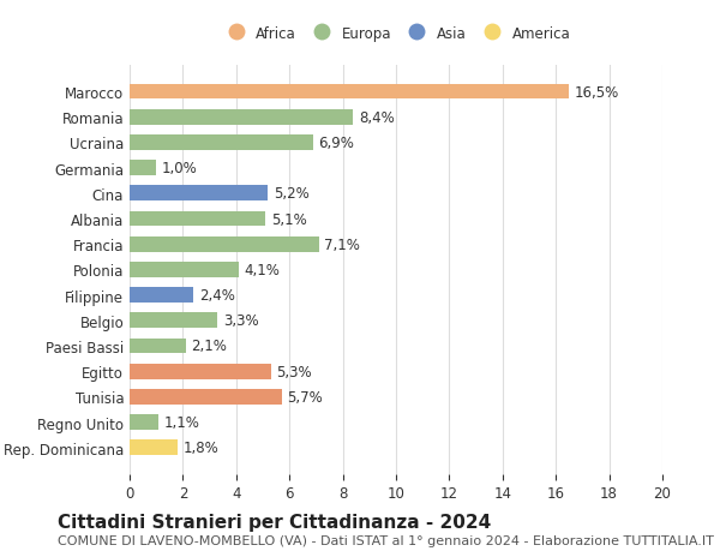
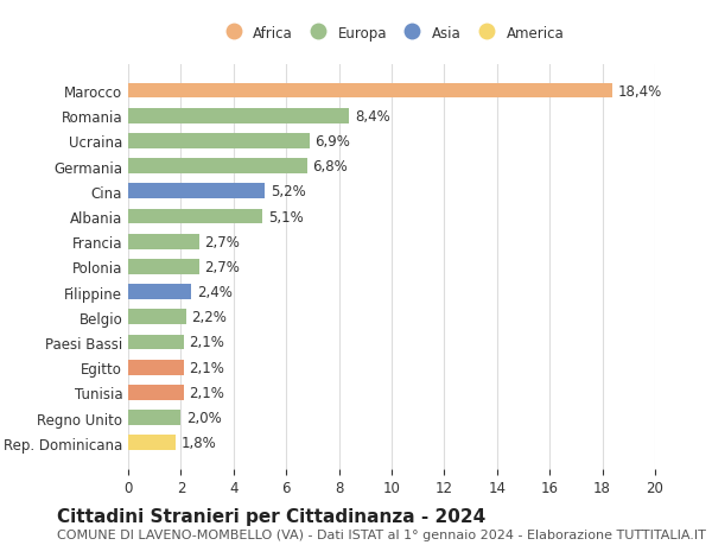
Marocco: 16,5% -> 18,4%
Germania: 1,0% -> 6,8%
Francia: 7,1% -> 2,7%
Polonia: 4,1% -> 2,7%
Belgio: 3,3% -> 2,2%
Egitto: 5,3% -> 2,1%
Tunisia: 5,7% -> 2,1%
Regno Unito: 1,1% -> 2,0%
